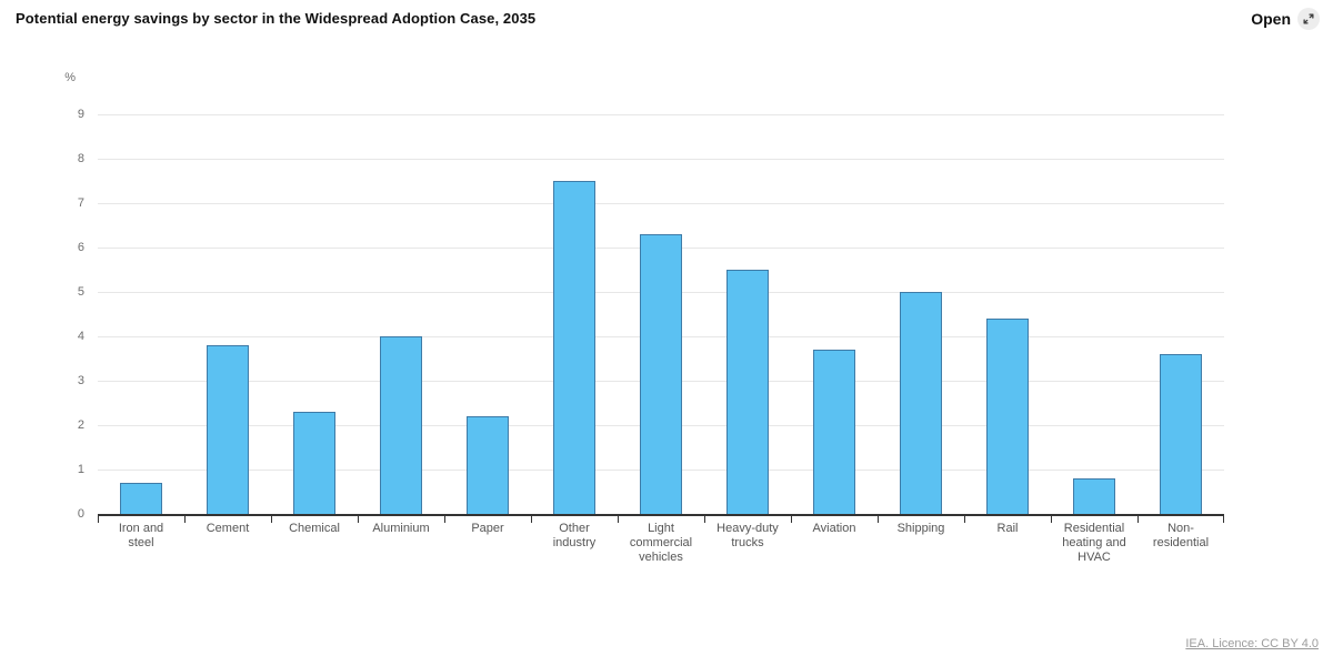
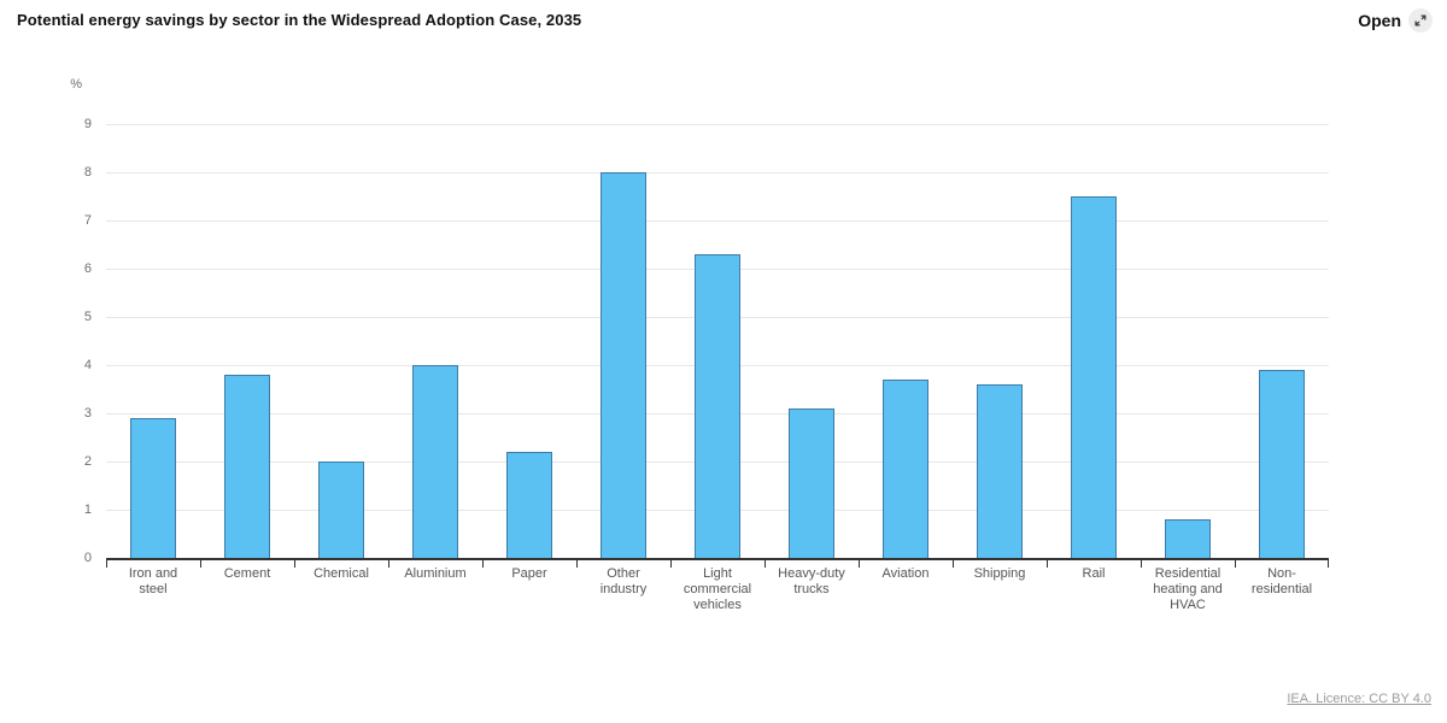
Iron and steel: 0.7 -> 2.9
Chemical: 2.3 -> 2.0
Other industry: 7.5 -> 8.0
Heavy-duty trucks: 5.5 -> 3.1
Shipping: 5.0 -> 3.6
Rail: 4.4 -> 7.5
Non-residential: 3.6 -> 3.9
